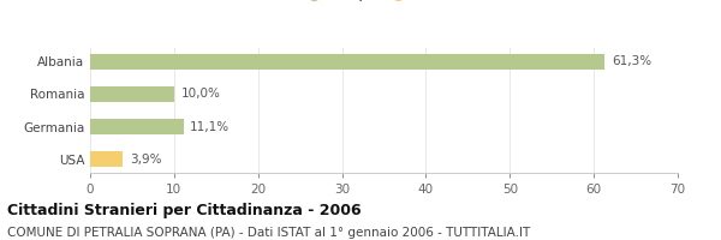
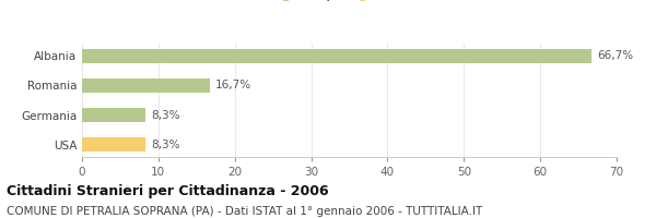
Albania: 61,3% -> 66,7%
Romania: 10,0% -> 16,7%
Germania: 11,1% -> 8,3%
USA: 3,9% -> 8,3%
